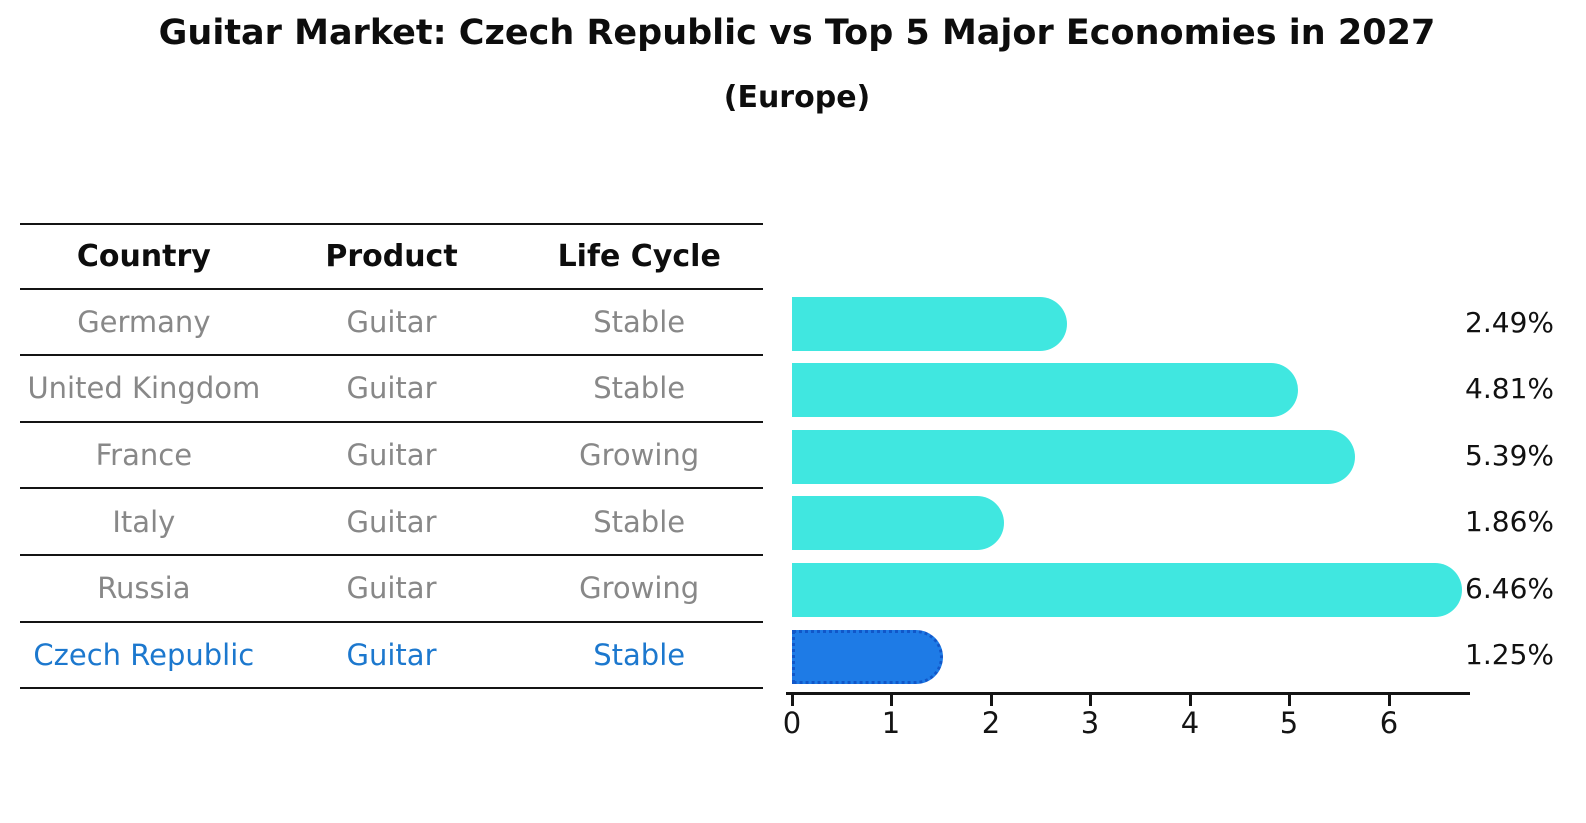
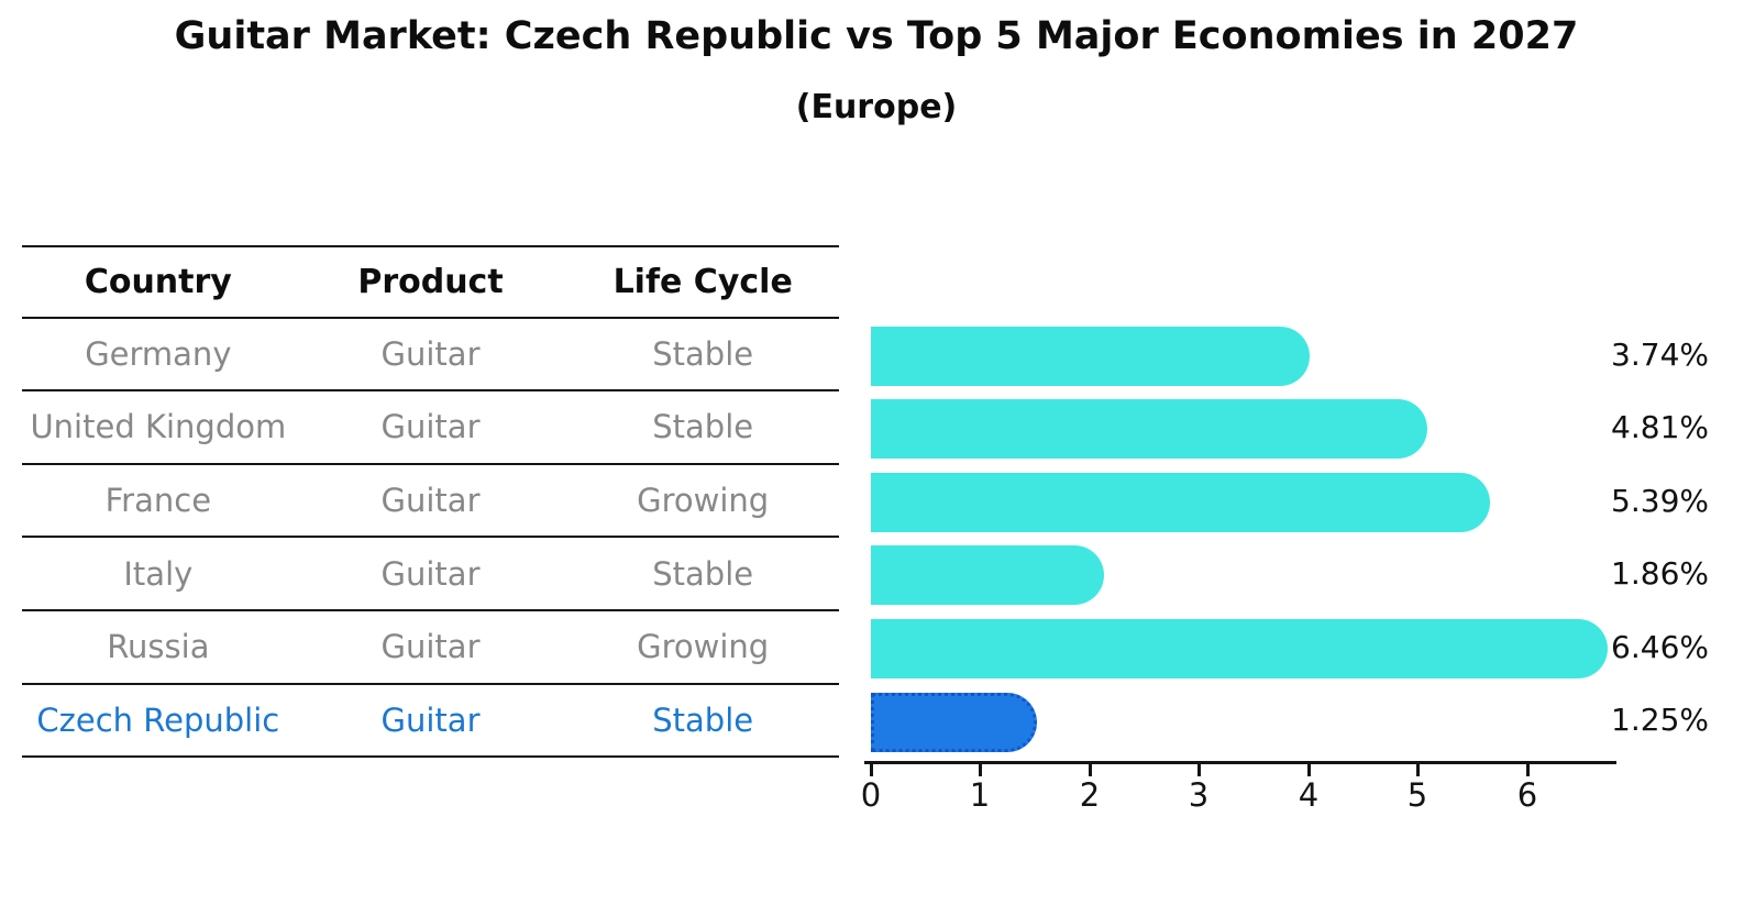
Germany: 2.49% -> 3.74%
